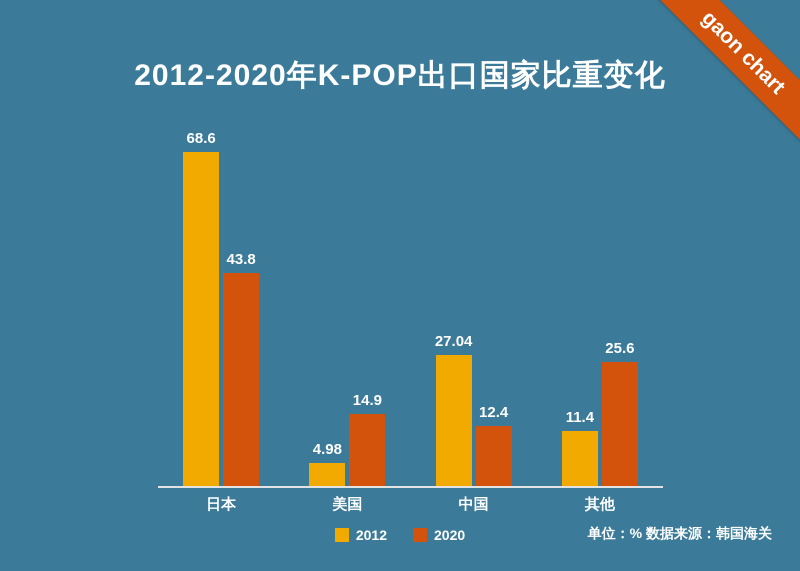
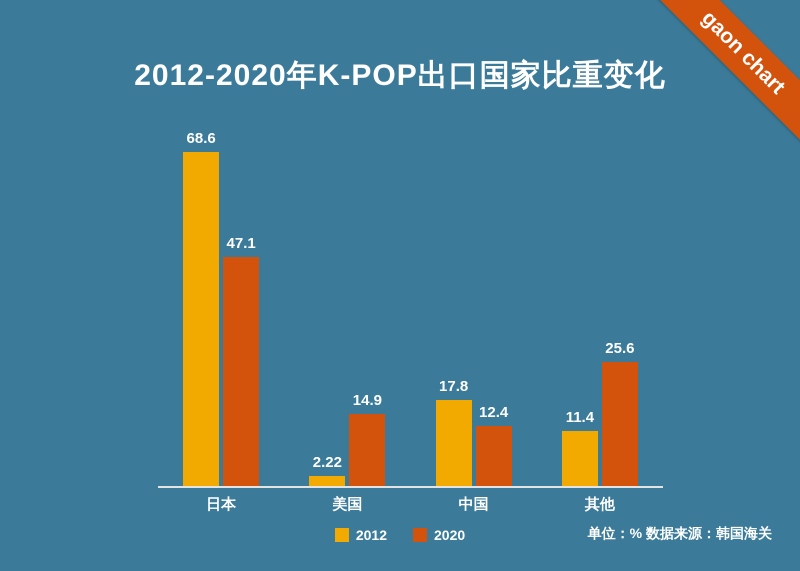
2020/日本: 43.8 -> 47.1
2012/美国: 4.98 -> 2.22
2012/中国: 27.04 -> 17.8
